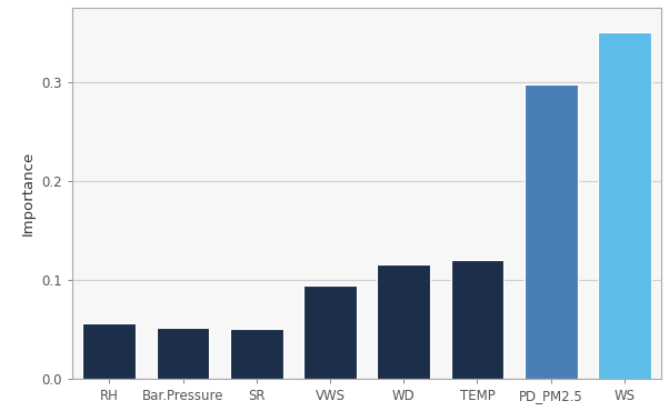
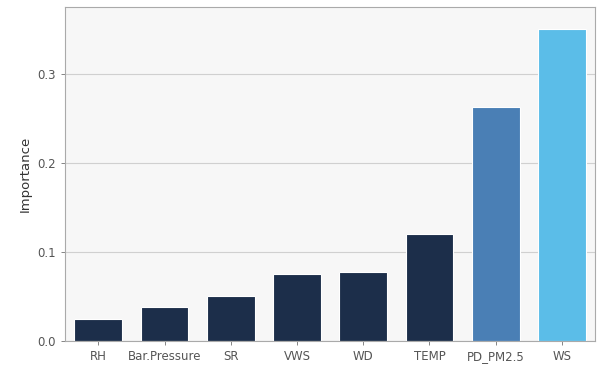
RH: 0.056 -> 0.025
Bar.Pressure: 0.052 -> 0.038
VWS: 0.094 -> 0.075
WD: 0.116 -> 0.078
PD_PM2.5: 0.298 -> 0.263
